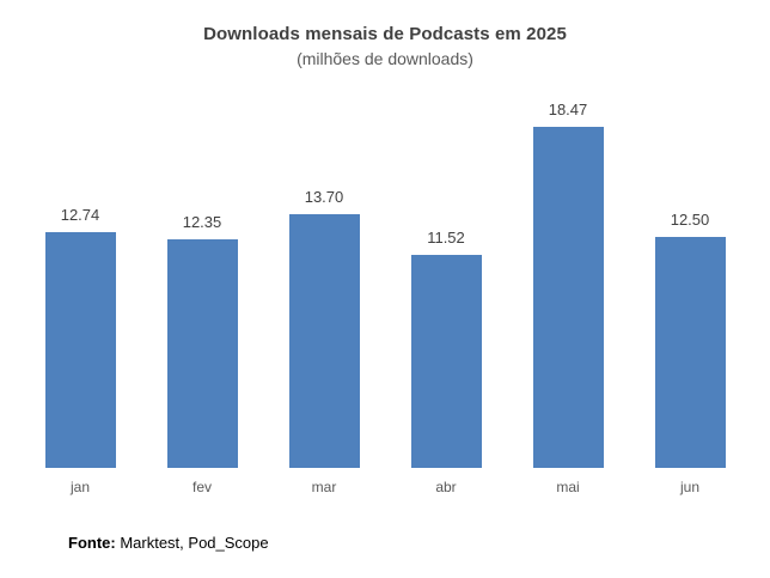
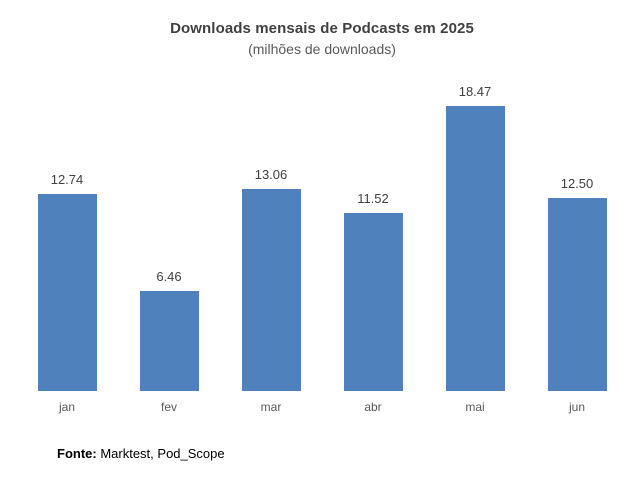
fev: 12.35 -> 6.46
mar: 13.70 -> 13.06
